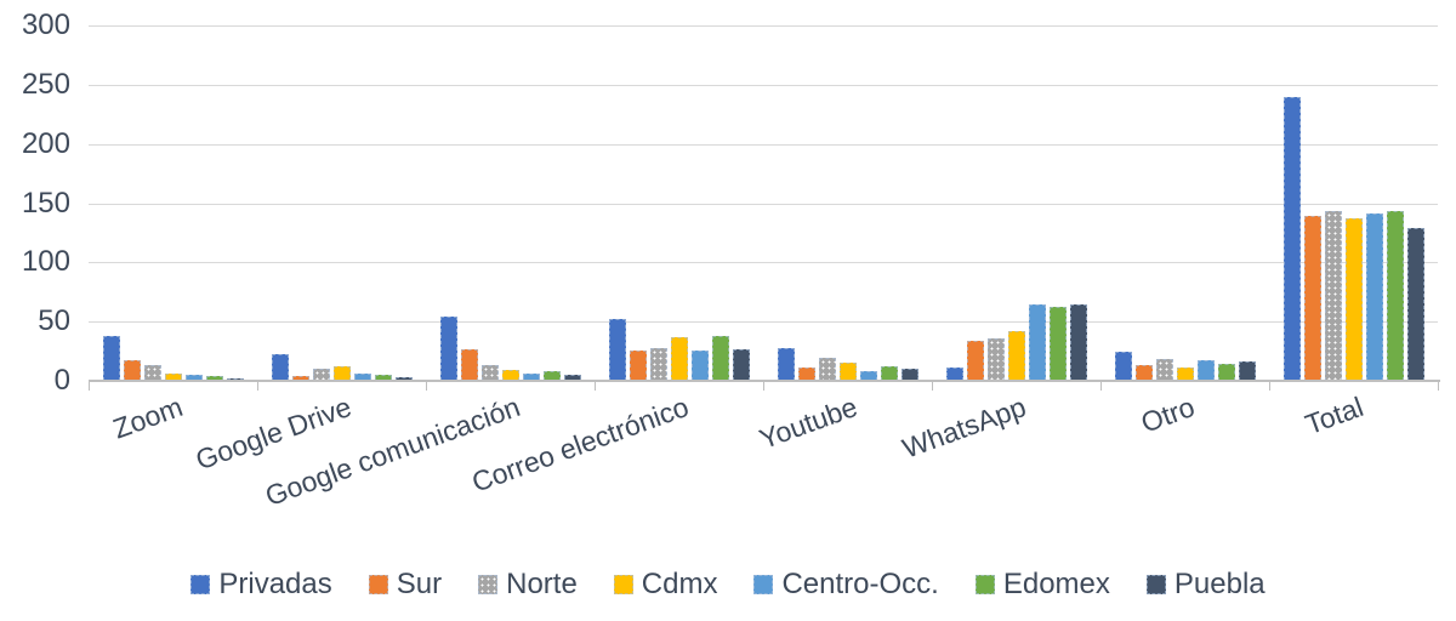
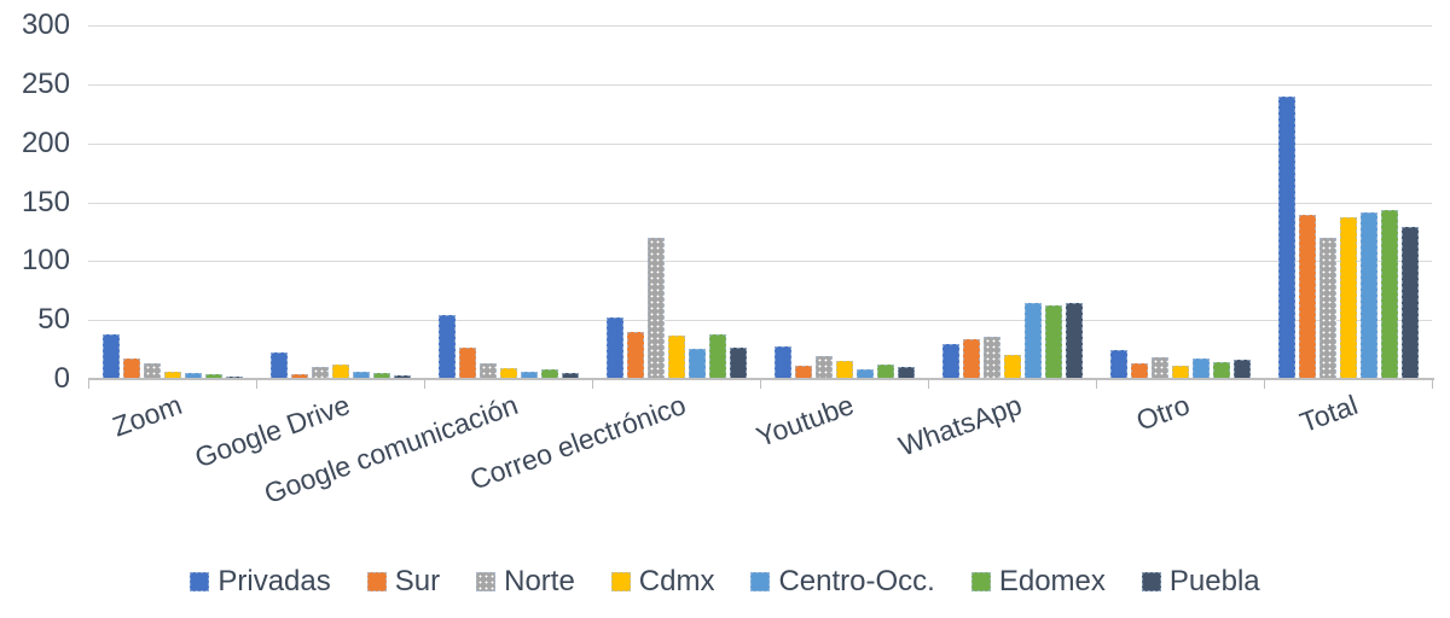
Sur/Correo electrónico: 30 -> 40
Norte/Correo electrónico: 30 -> 120
Privadas/WhatsApp: 10 -> 30
Cdmx/WhatsApp: 40 -> 20
Norte/Total: 140 -> 120
